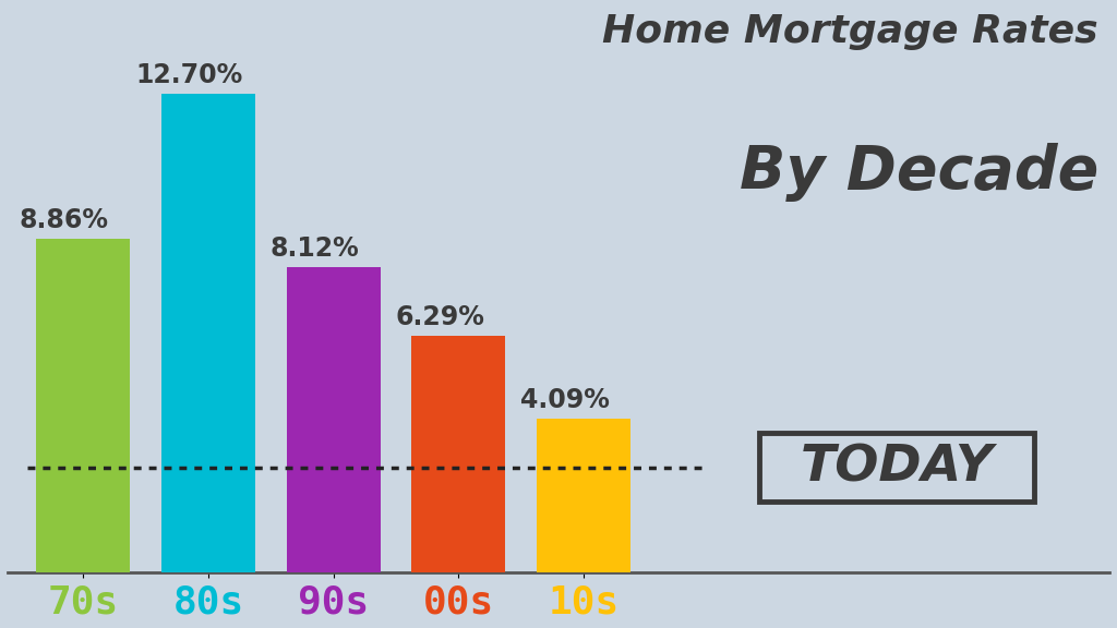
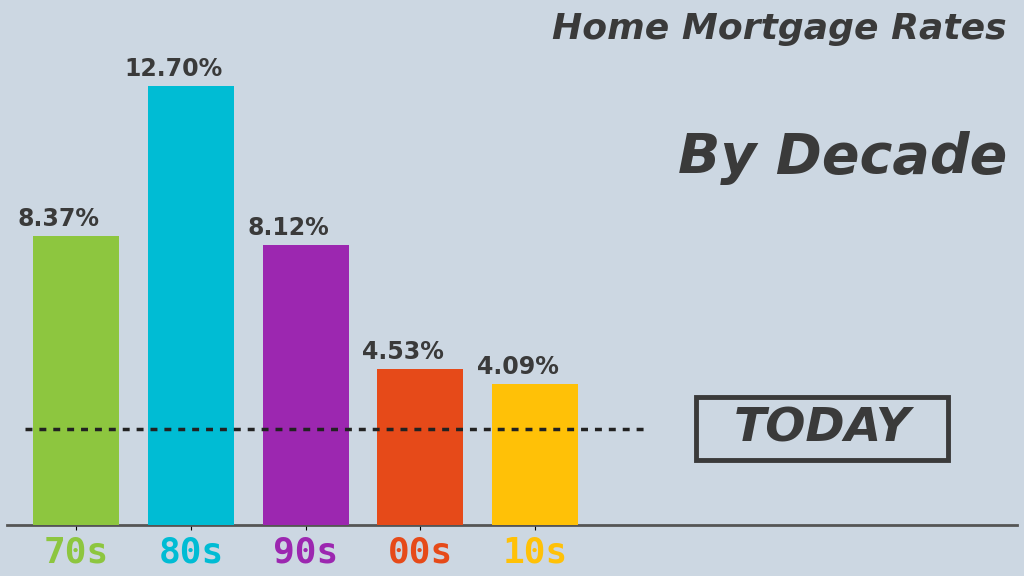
70s: 8.86% -> 8.37%
00s: 6.29% -> 4.53%
